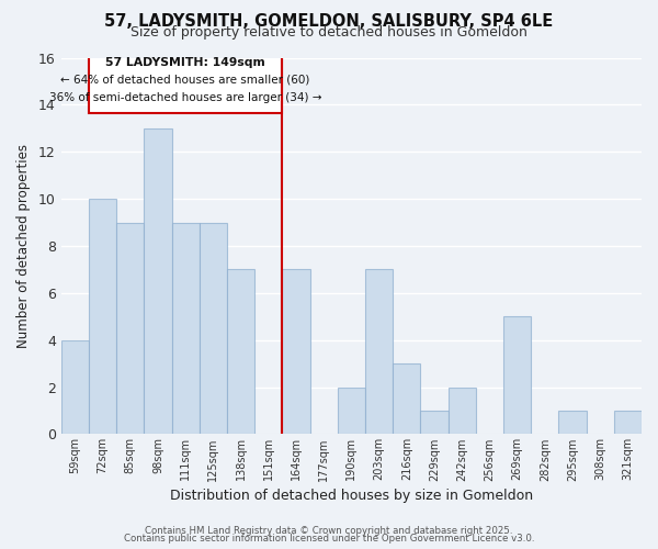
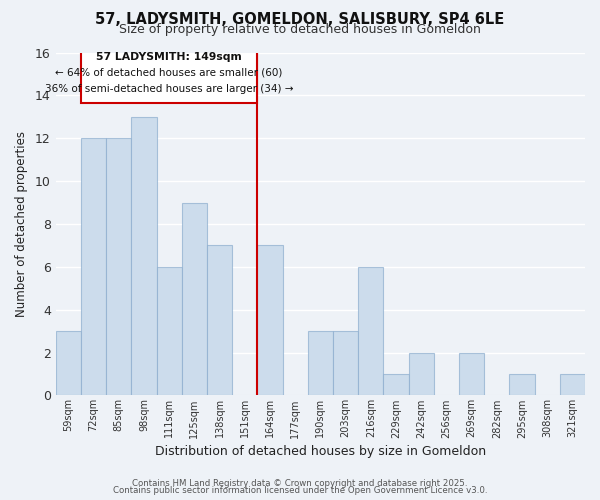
59sqm: 4 -> 3
72sqm: 10 -> 12
85sqm: 9 -> 12
111sqm: 9 -> 6
190sqm: 2 -> 3
203sqm: 7 -> 3
216sqm: 3 -> 6
269sqm: 5 -> 2
